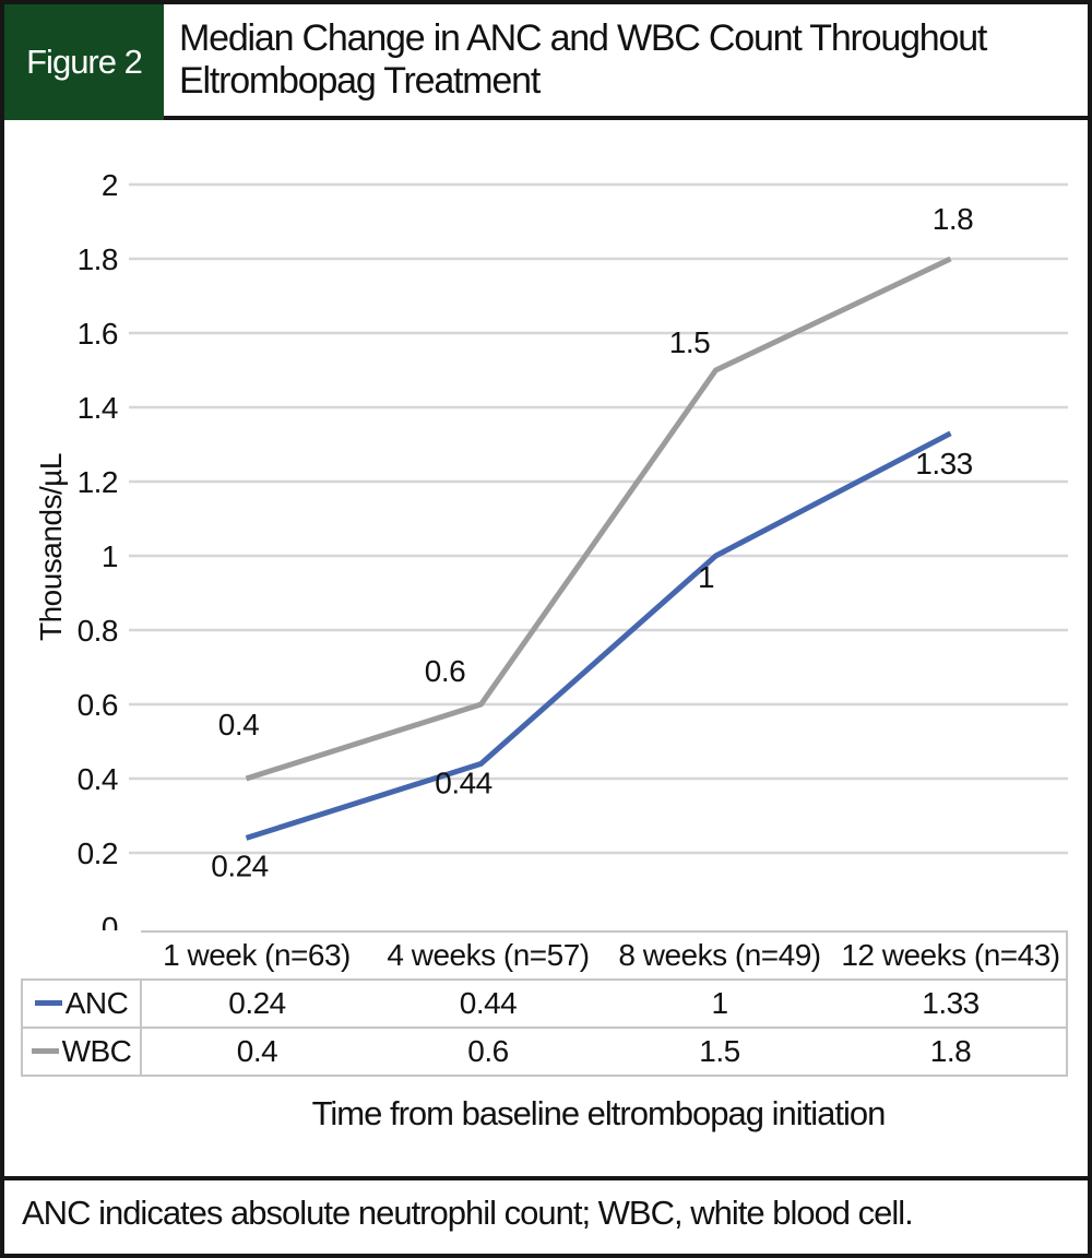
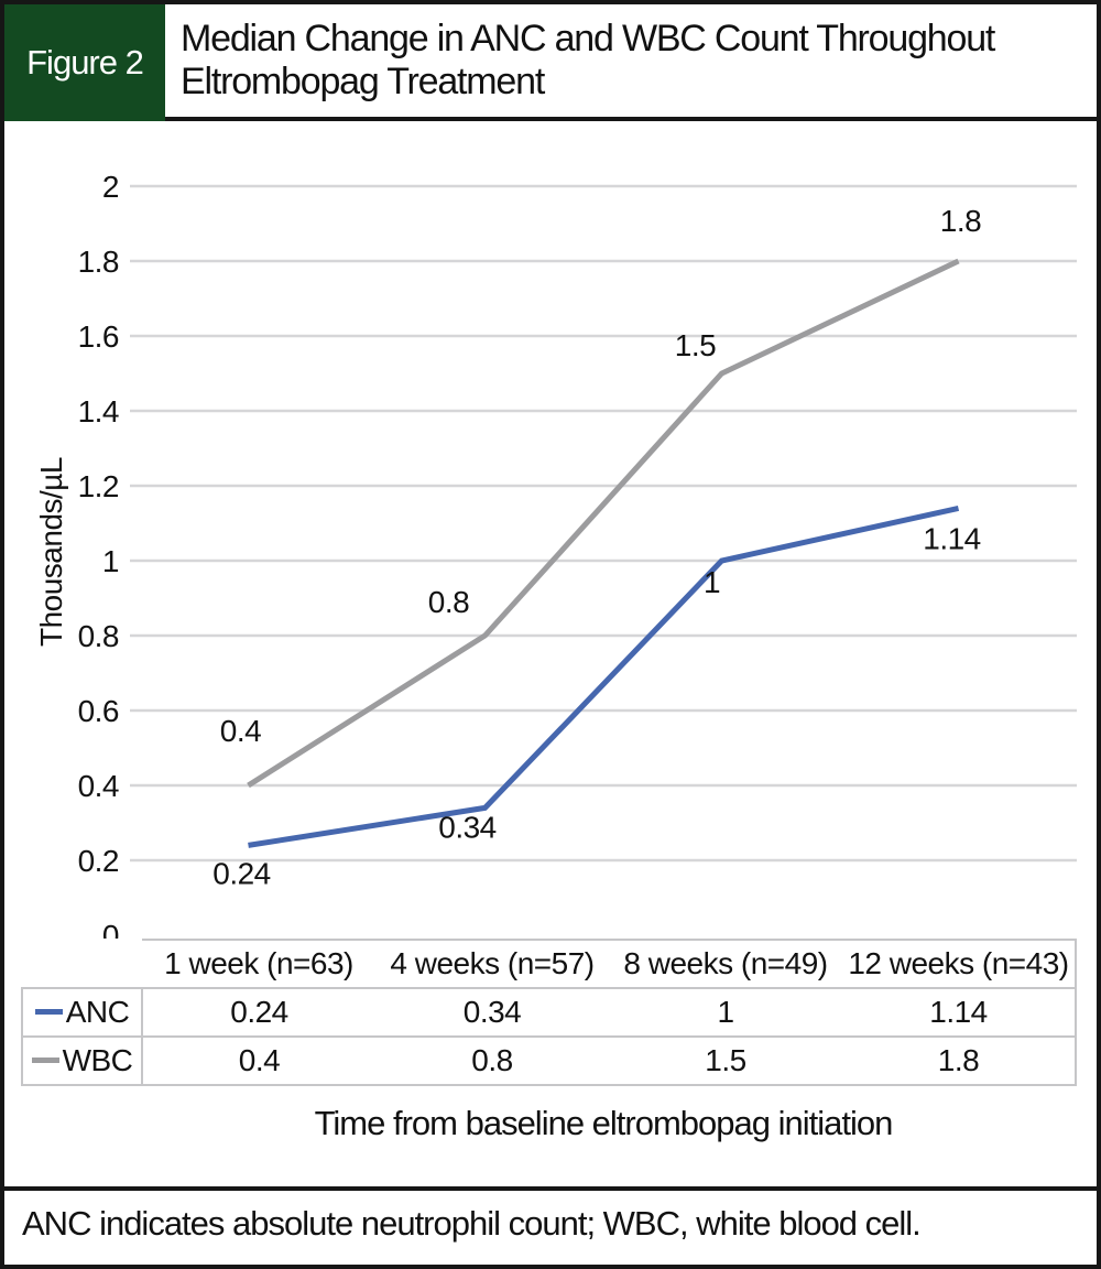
ANC/4 weeks (n=57): 0.44 -> 0.34
WBC/4 weeks (n=57): 0.6 -> 0.8
ANC/12 weeks (n=43): 1.33 -> 1.14
